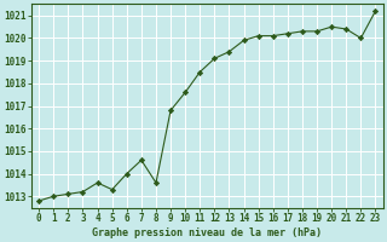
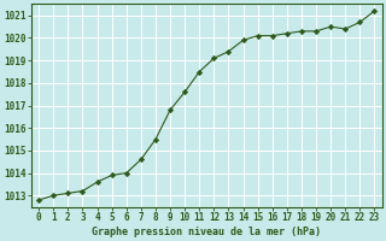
5: 1013.3 -> 1013.9
8: 1013.6 -> 1015.5
22: 1020.0 -> 1020.7
